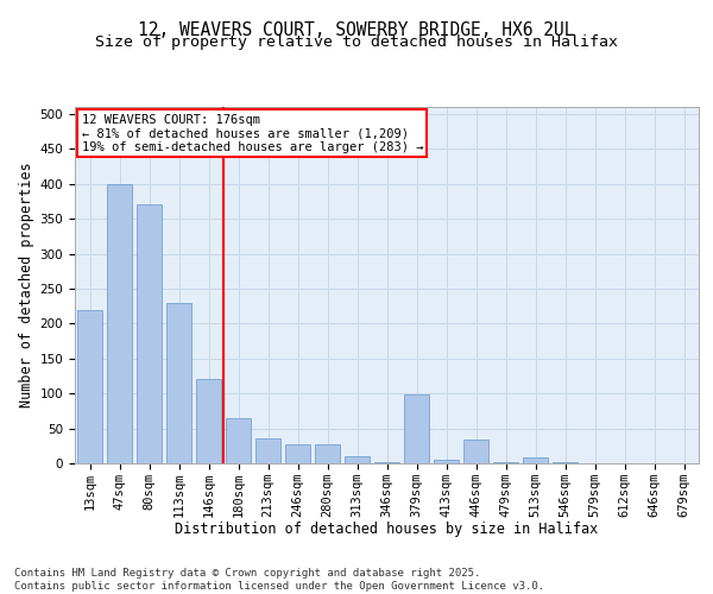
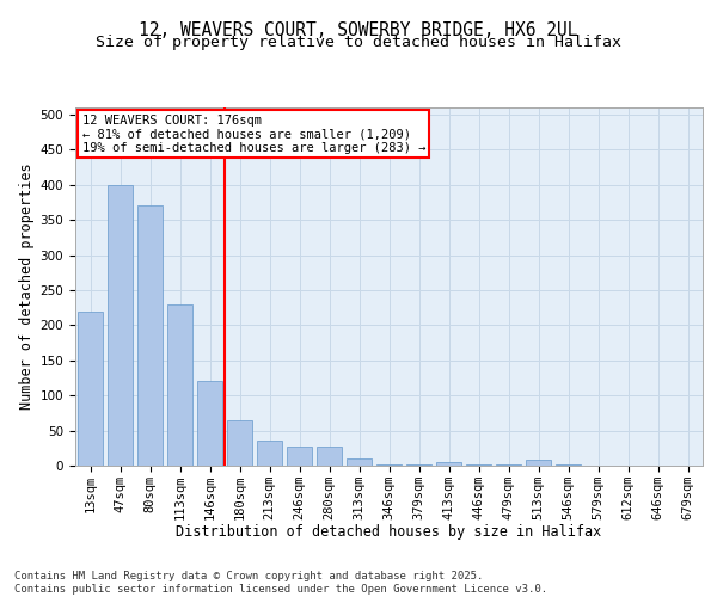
379sqm: 98 -> 2
446sqm: 34 -> 1
